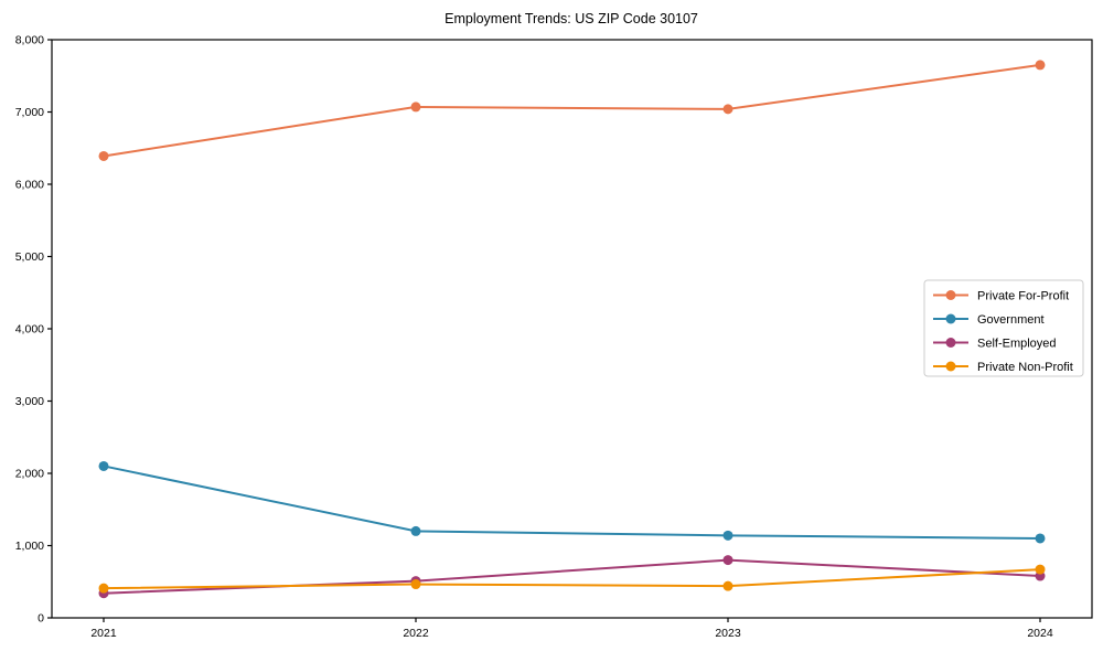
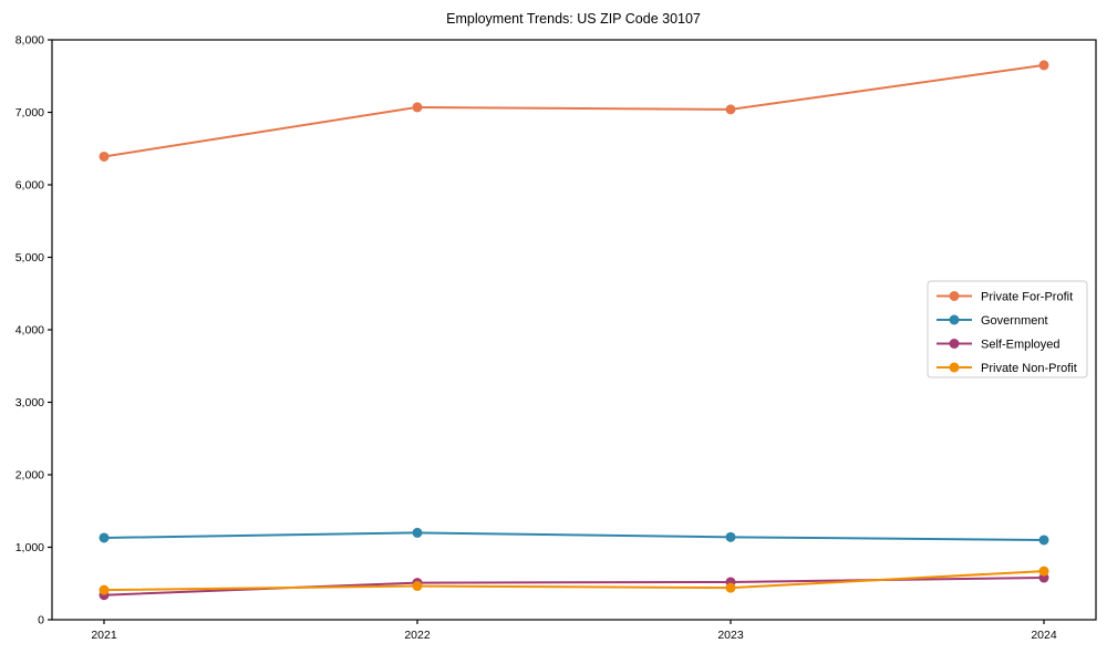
Government/2021: 2100 -> 1100
Self-Employed/2023: 800 -> 500
